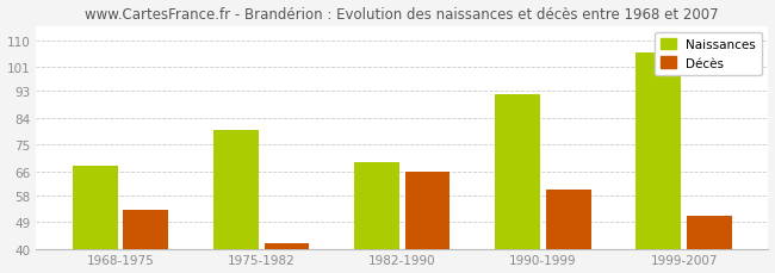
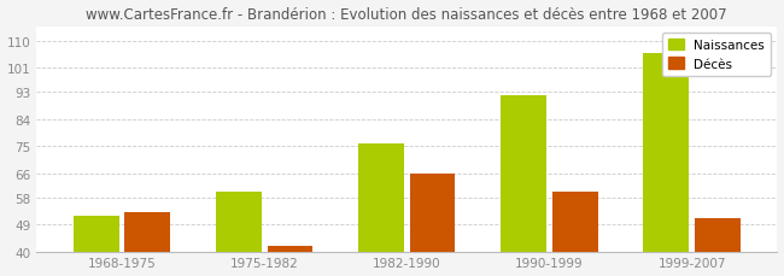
Naissances/1968-1975: 68 -> 52
Naissances/1975-1982: 80 -> 60
Naissances/1982-1990: 69 -> 76
